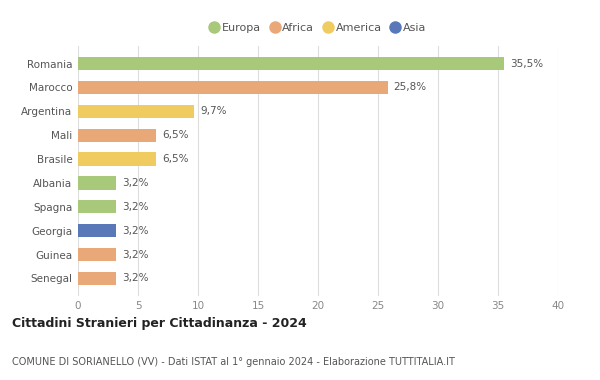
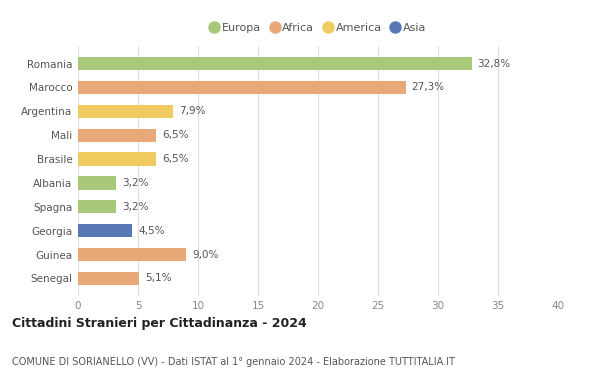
Romania: 35,5% -> 32,8%
Marocco: 25,8% -> 27,3%
Argentina: 9,7% -> 7,9%
Georgia: 3,2% -> 4,5%
Guinea: 3,2% -> 9,0%
Senegal: 3,2% -> 5,1%
